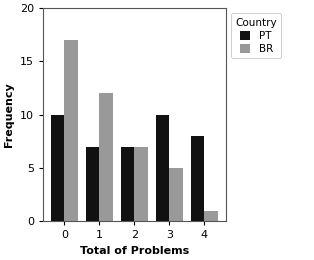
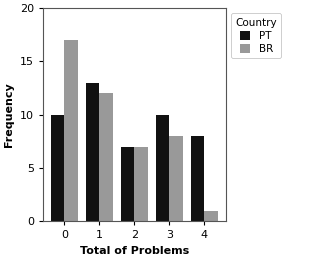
PT/1: 7 -> 13
BR/3: 5 -> 8
